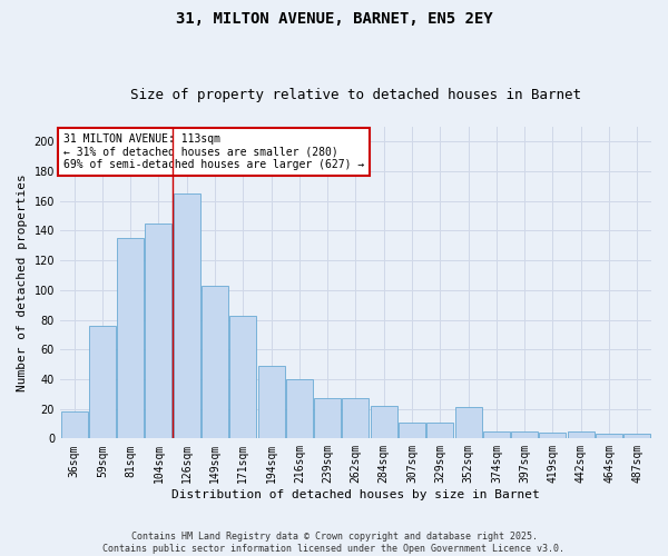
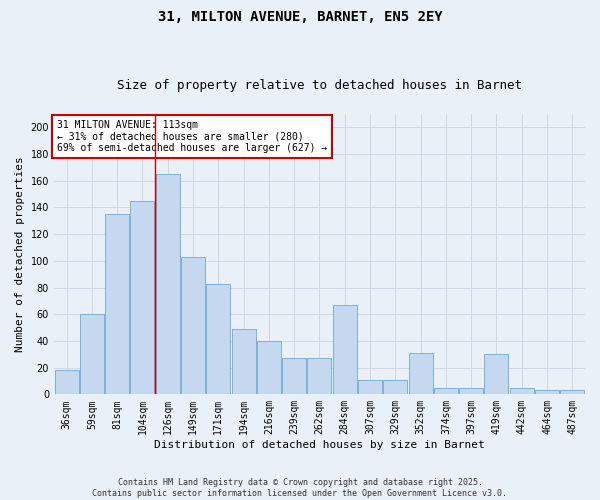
59sqm: 76 -> 60
284sqm: 22 -> 67
352sqm: 21 -> 31
419sqm: 4 -> 30
